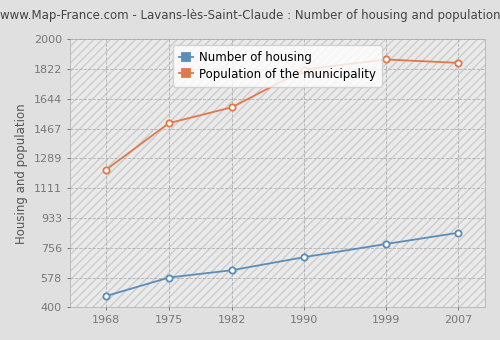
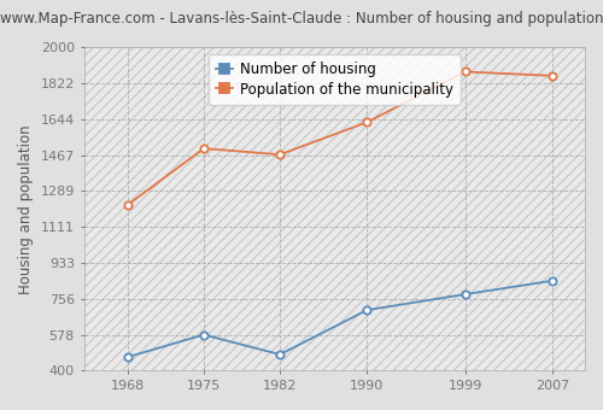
Number of housing/1982: 620 -> 480
Population of the municipality/1982: 1600 -> 1470
Population of the municipality/1990: 1820 -> 1630
